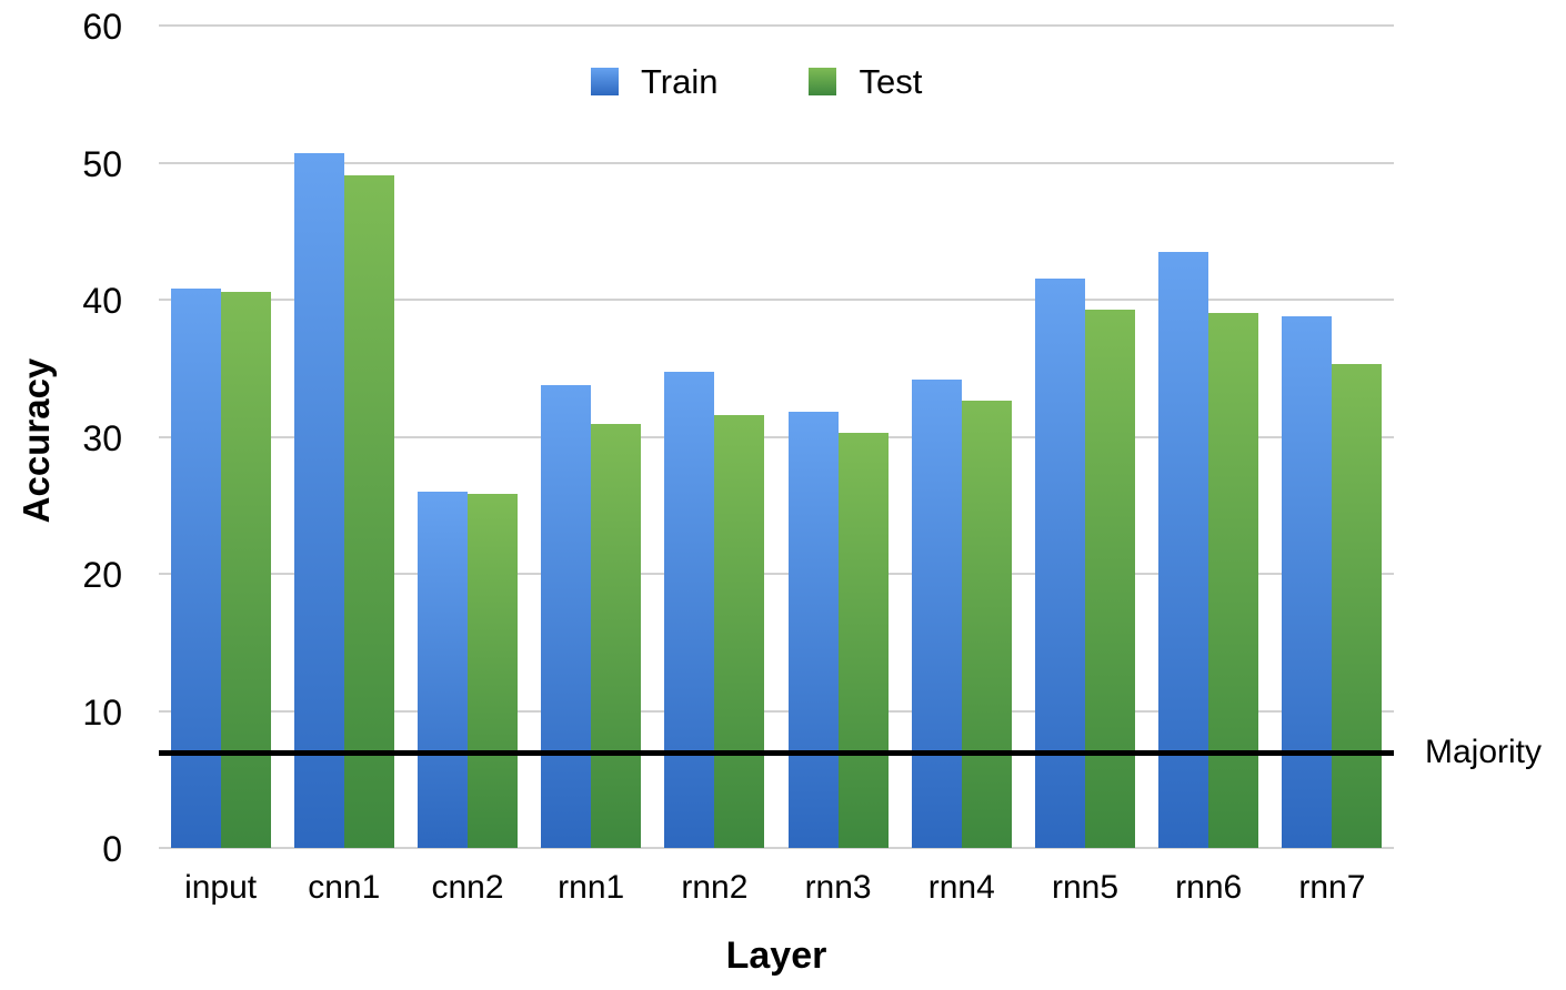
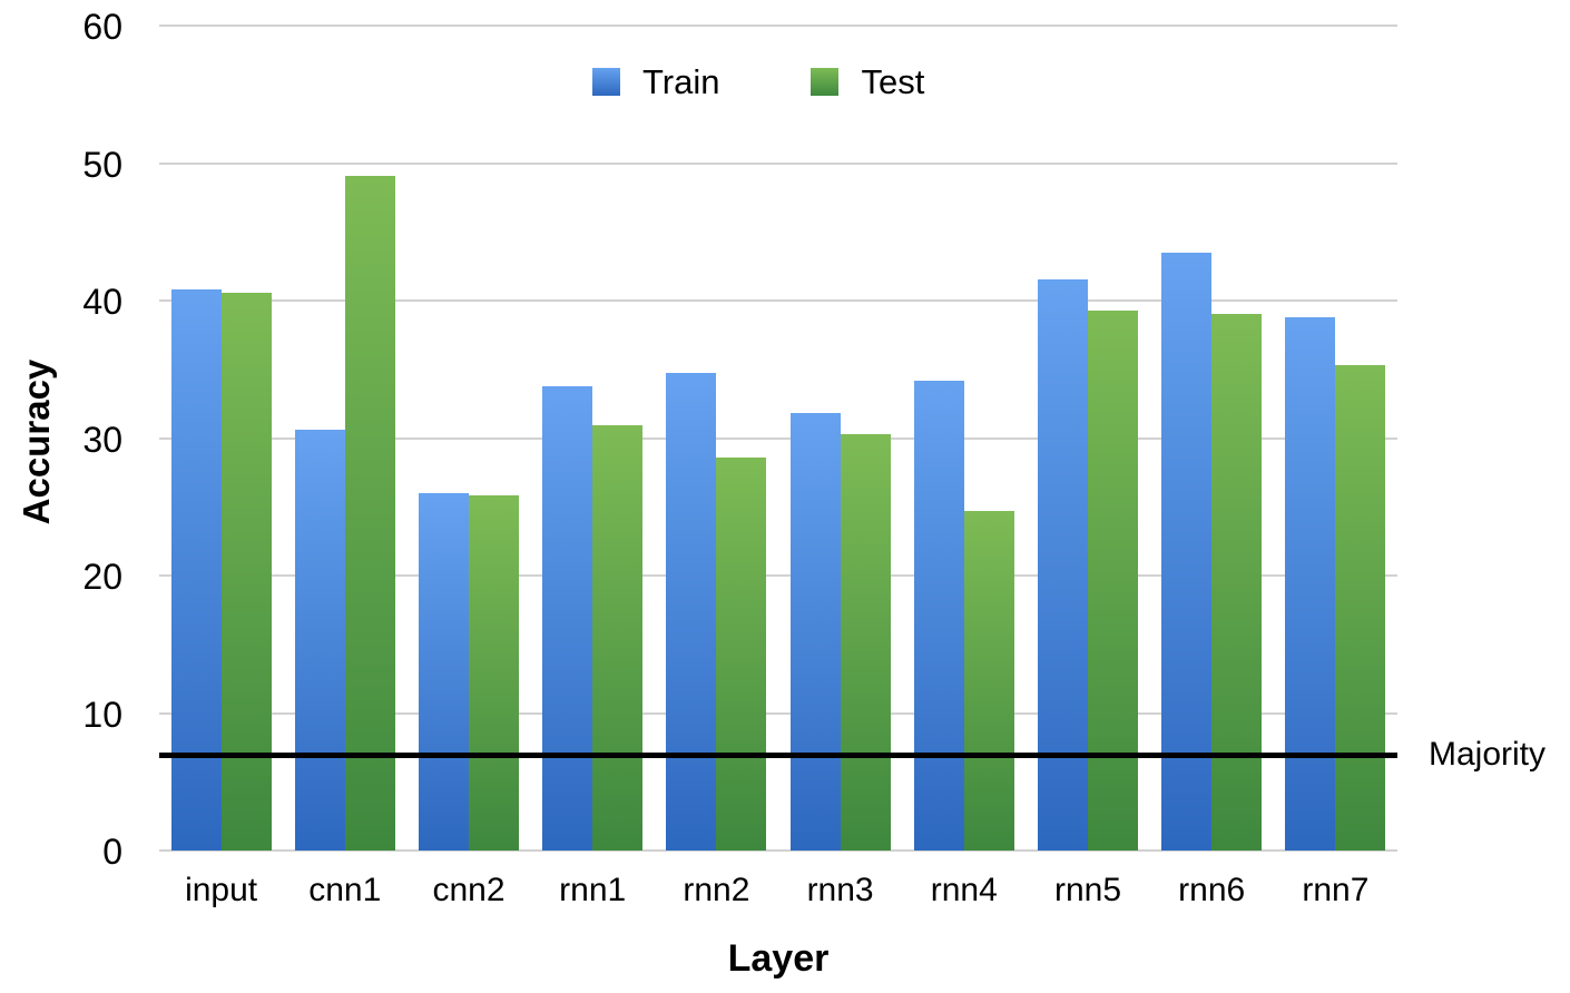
Train/cnn1: 50.7 -> 30.6
Test/rnn2: 31.6 -> 28.6
Test/rnn4: 32.6 -> 24.7
